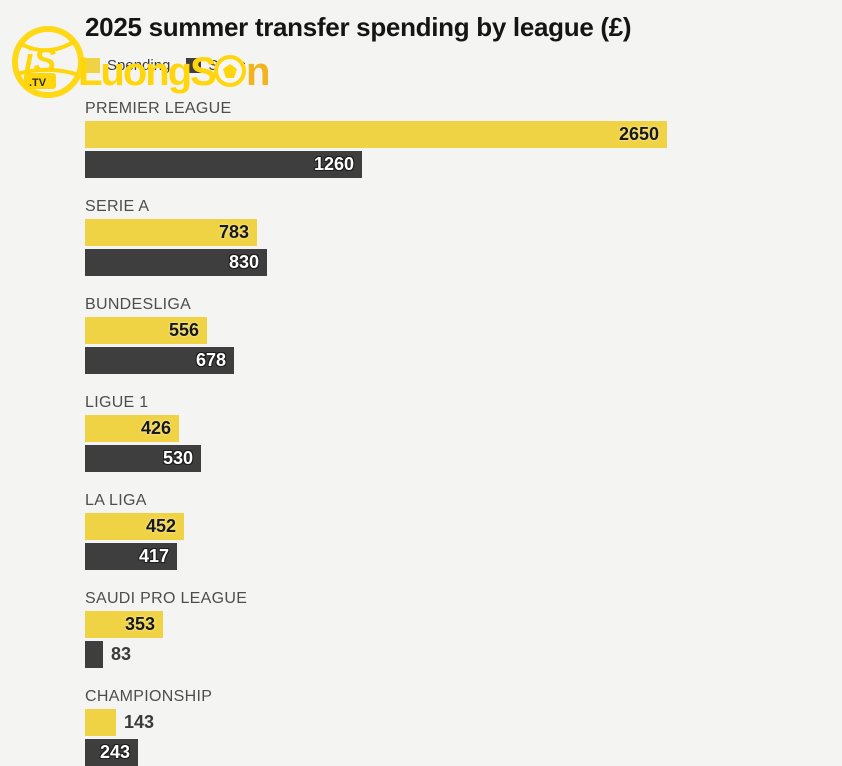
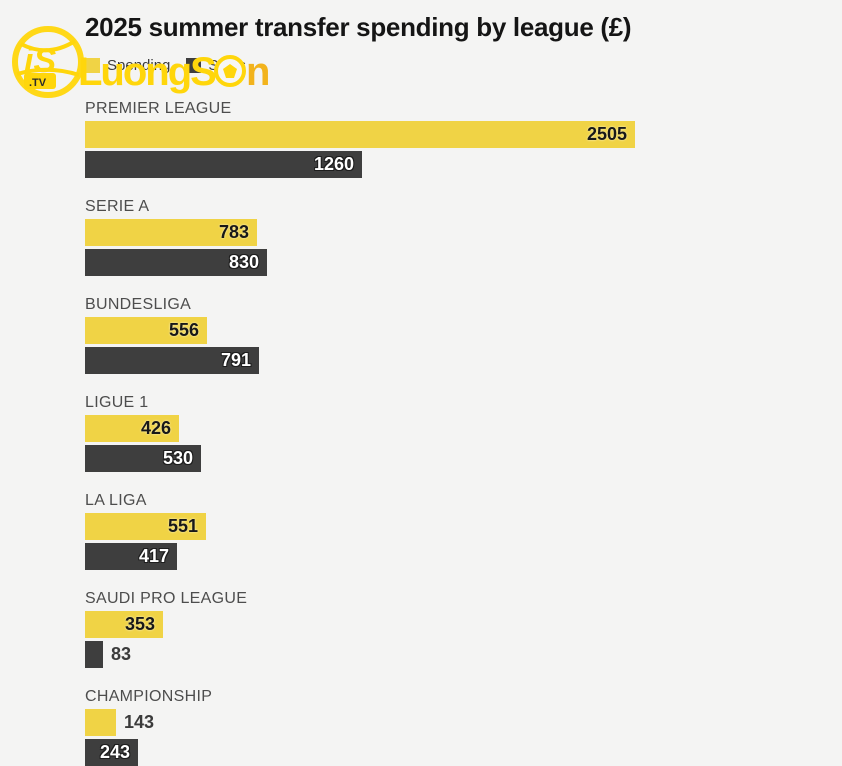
Spending/PREMIER LEAGUE: 2650 -> 2505
Sales/BUNDESLIGA: 678 -> 791
Spending/LA LIGA: 452 -> 551
